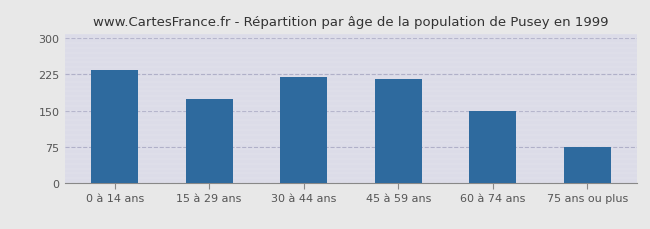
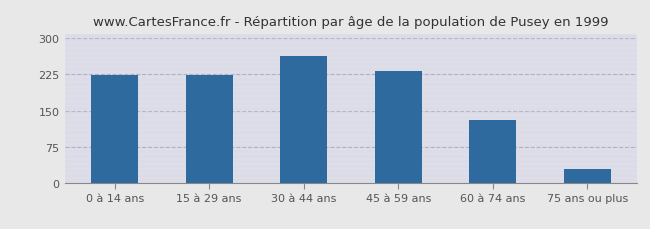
0 à 14 ans: 235 -> 224
15 à 29 ans: 175 -> 224
30 à 44 ans: 220 -> 263
45 à 59 ans: 215 -> 232
60 à 74 ans: 150 -> 130
75 ans ou plus: 75 -> 30
